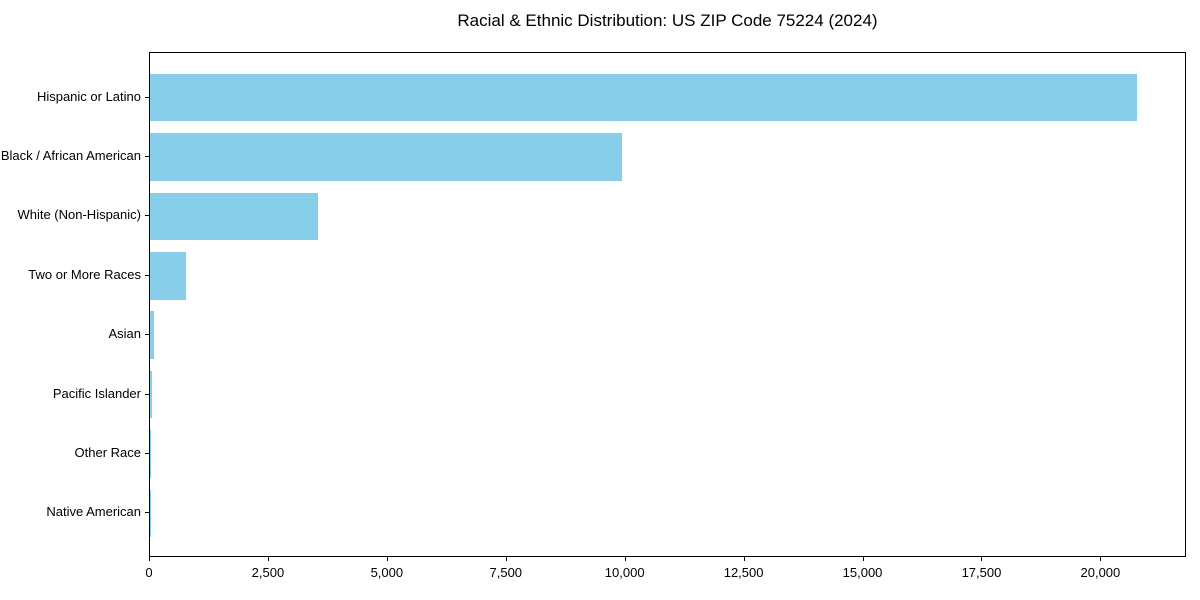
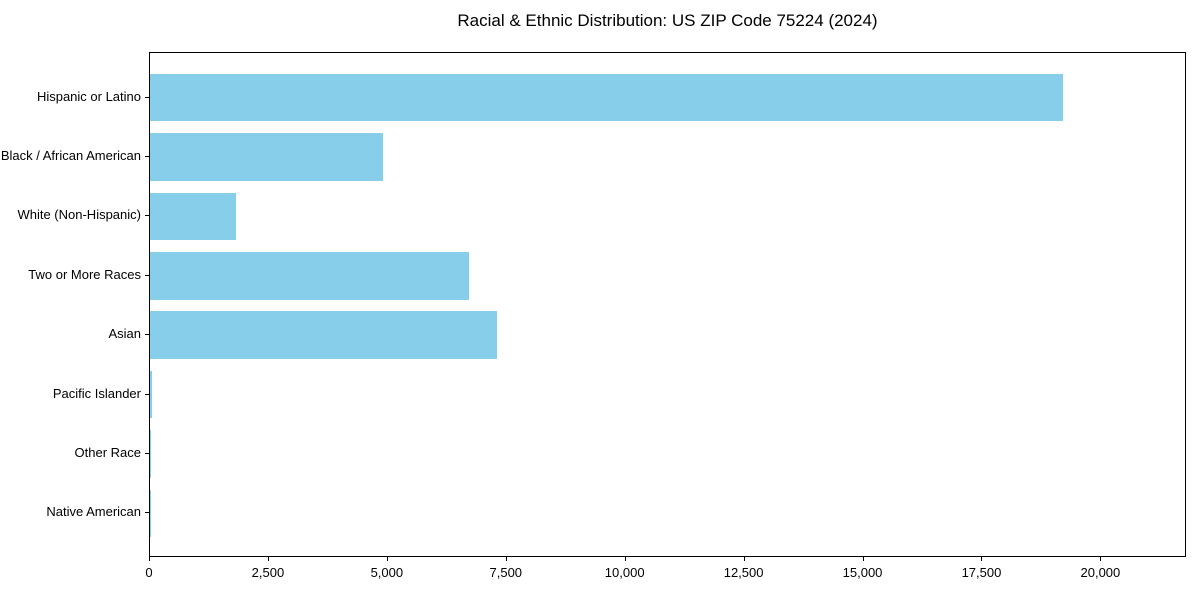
Hispanic or Latino: 20800 -> 19200
Black / African American: 9900 -> 4900
White (Non-Hispanic): 3500 -> 1800
Two or More Races: 800 -> 6700
Asian: 100 -> 7300
